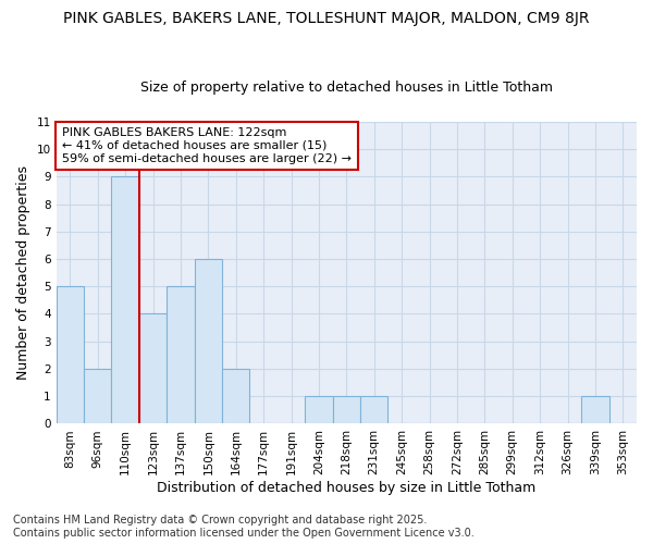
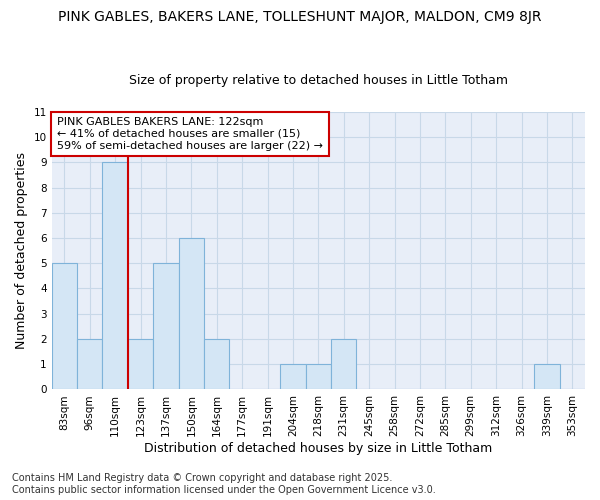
123sqm: 4 -> 2
231sqm: 1 -> 2
